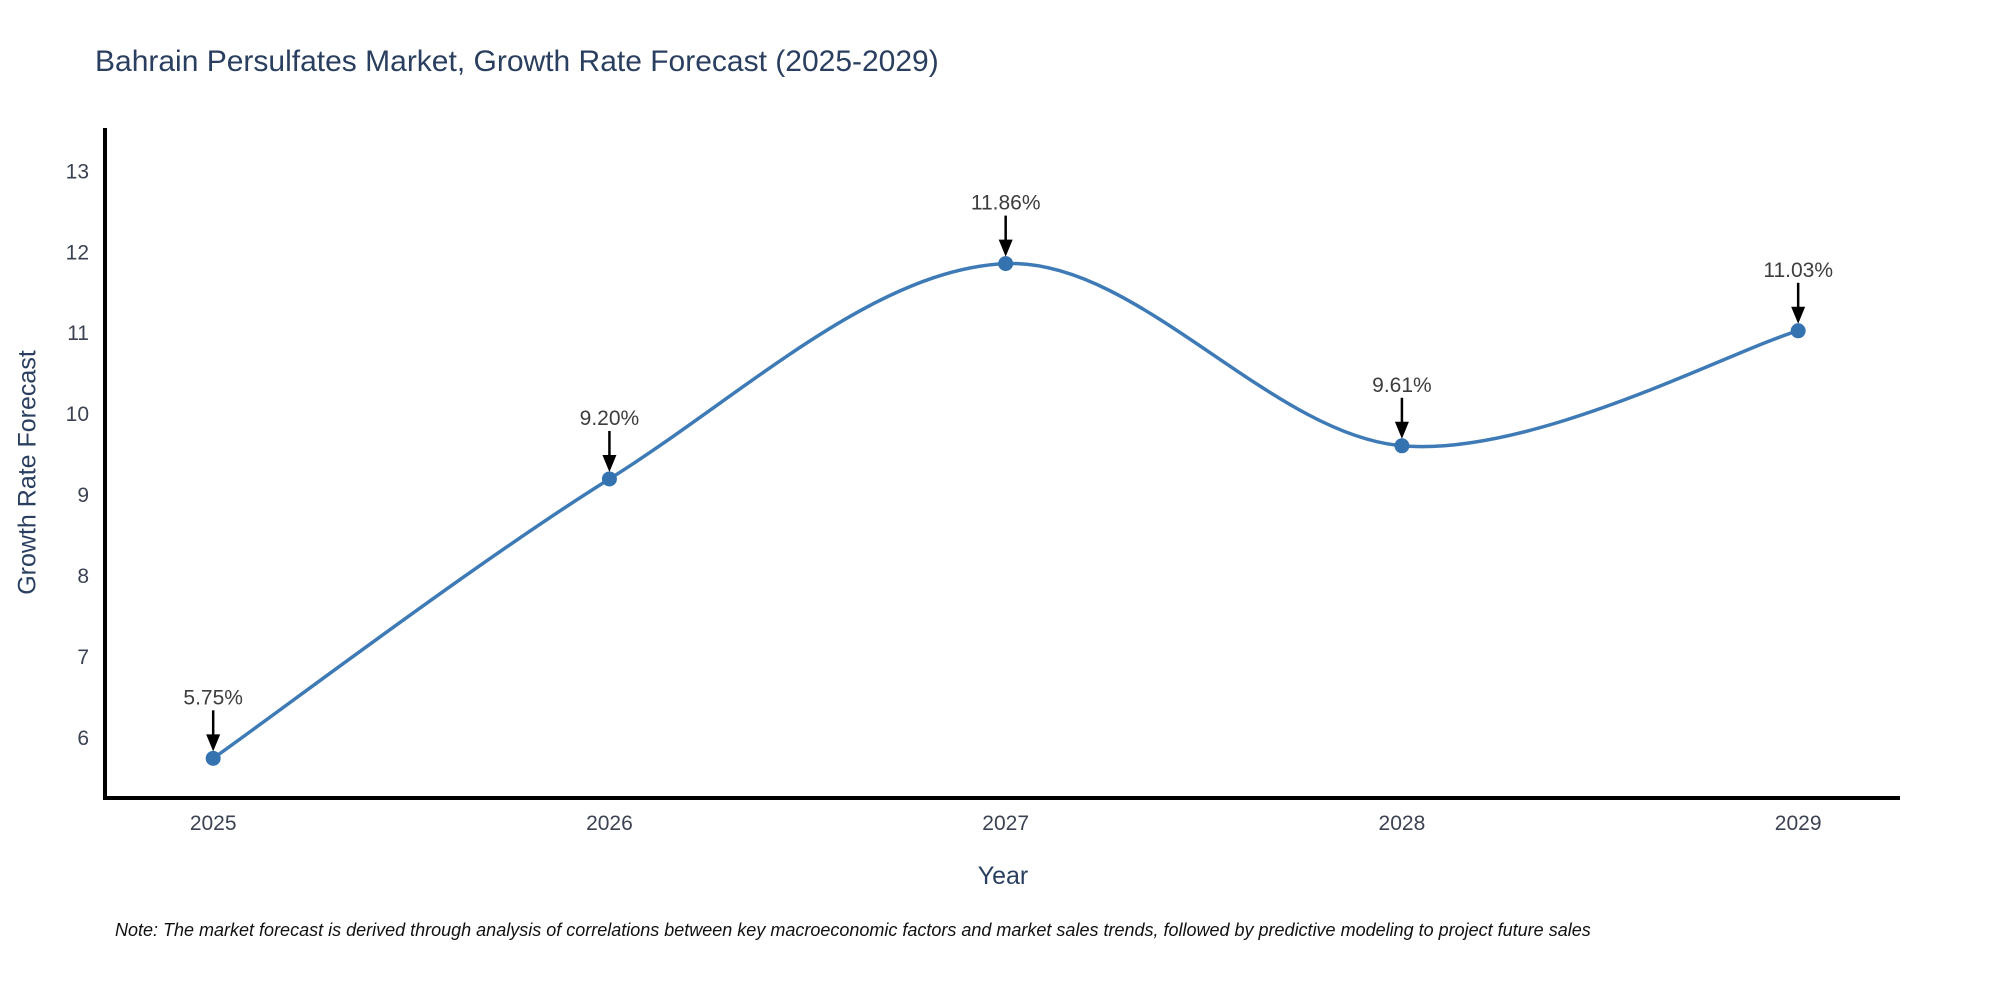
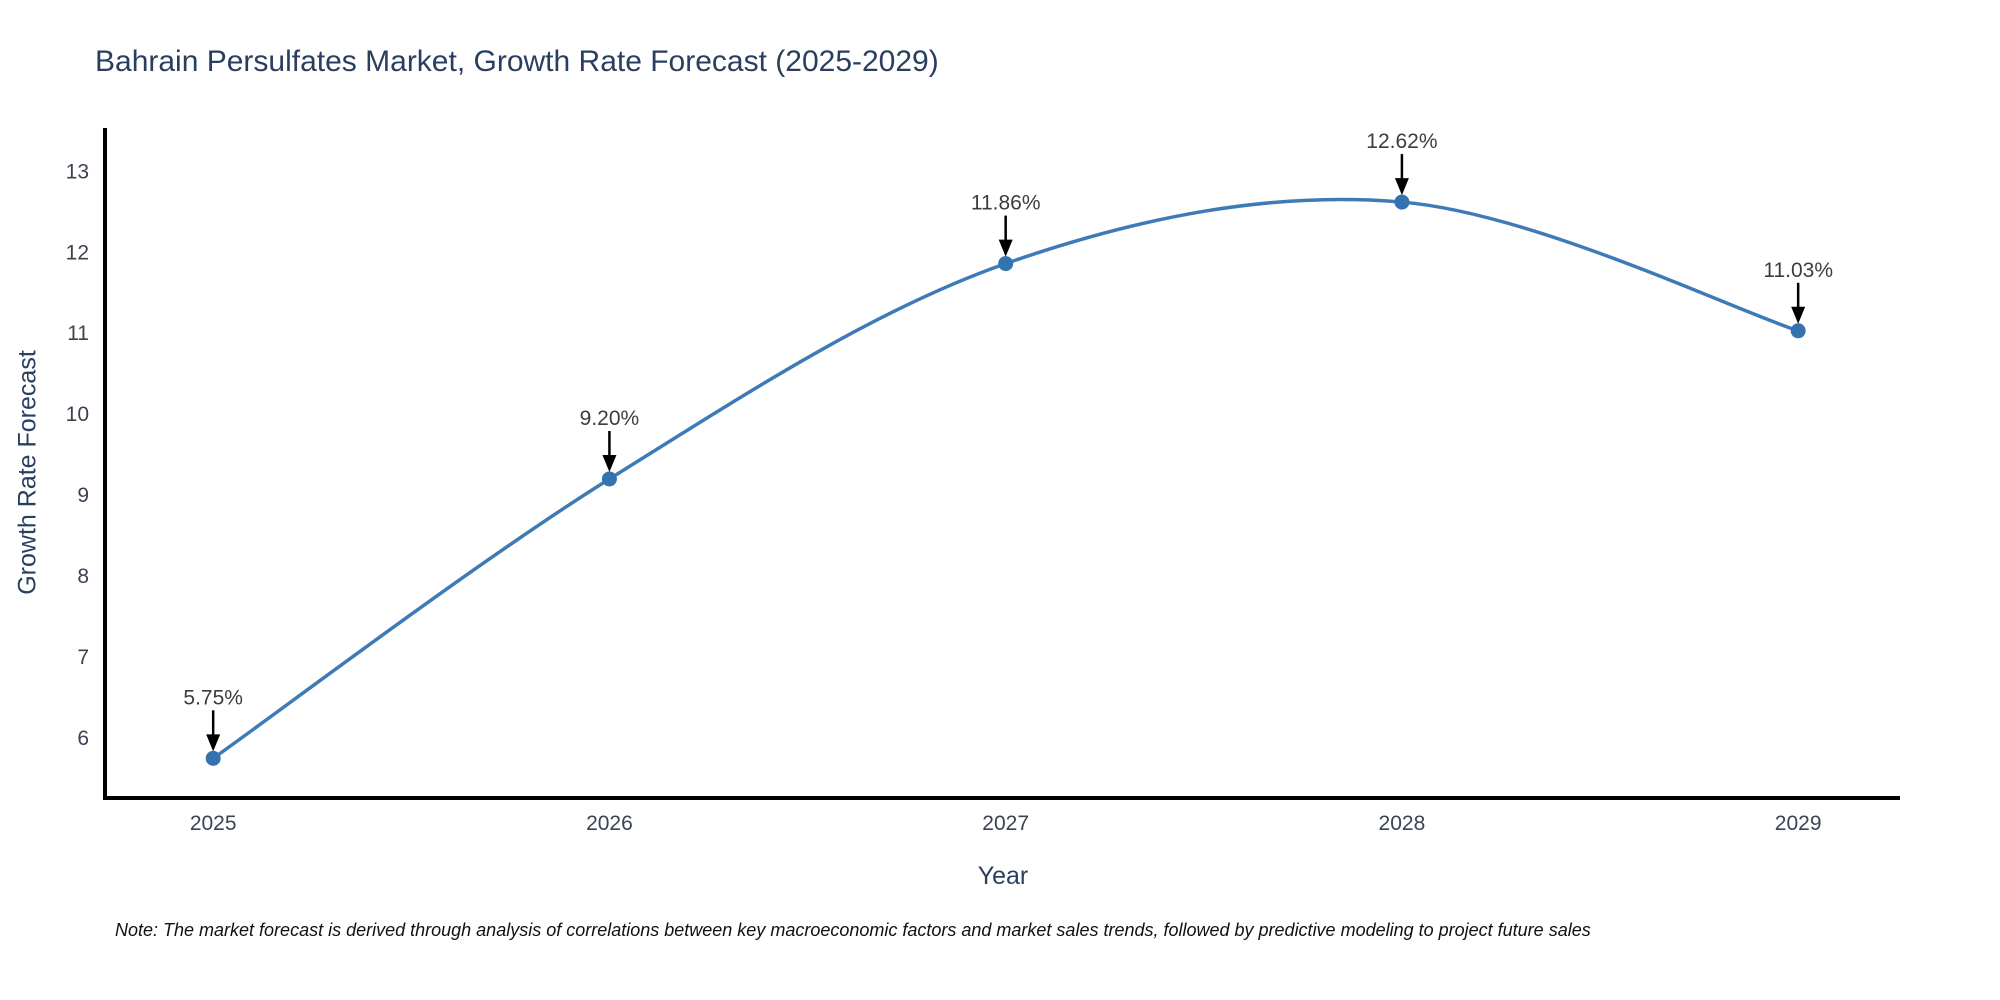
2028: 9.61% -> 12.62%
